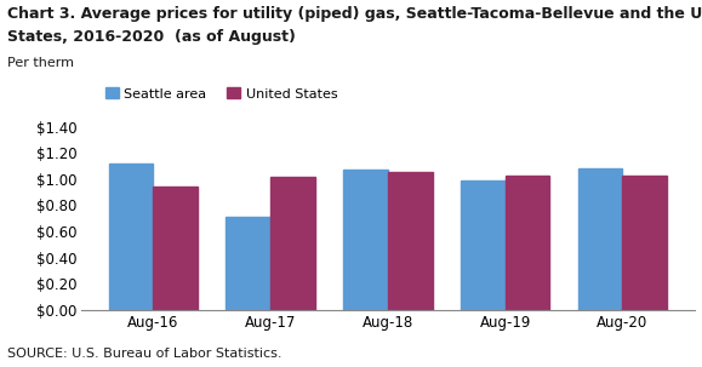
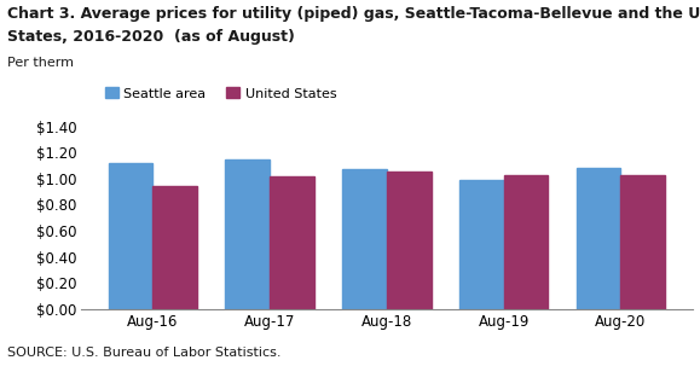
Seattle area/Aug-17: $0.71 -> $1.15
